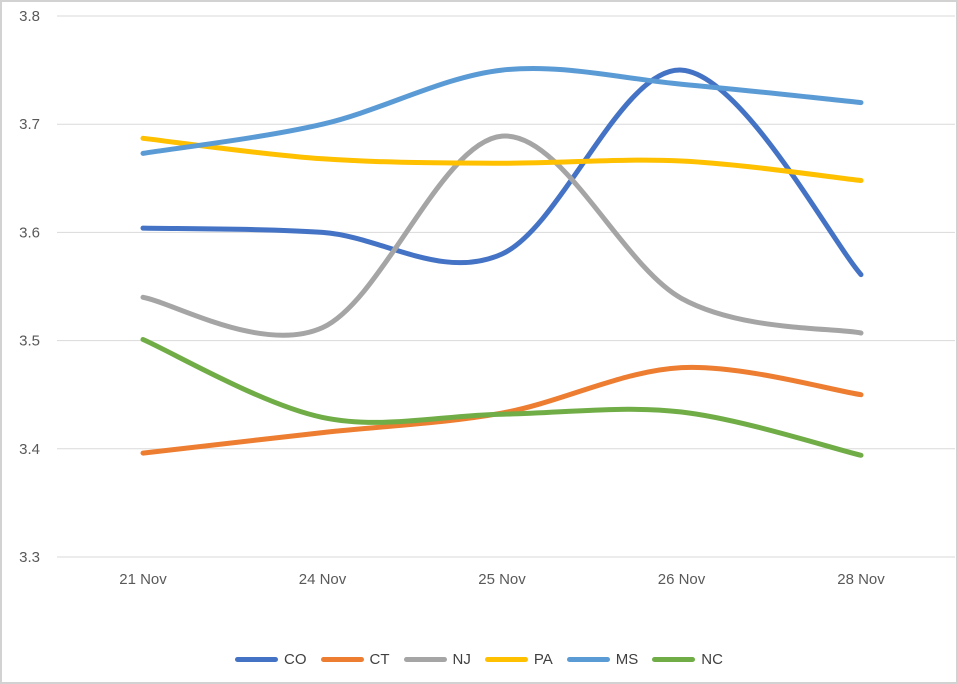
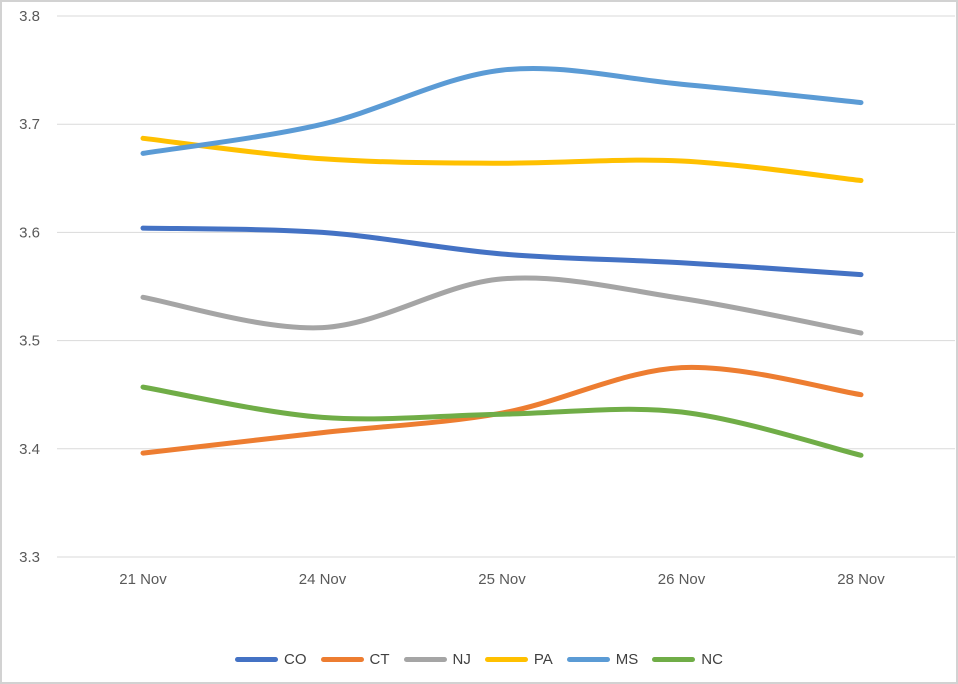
NC/21 Nov: 3.501 -> 3.457
NJ/25 Nov: 3.689 -> 3.557
CO/26 Nov: 3.750 -> 3.572
